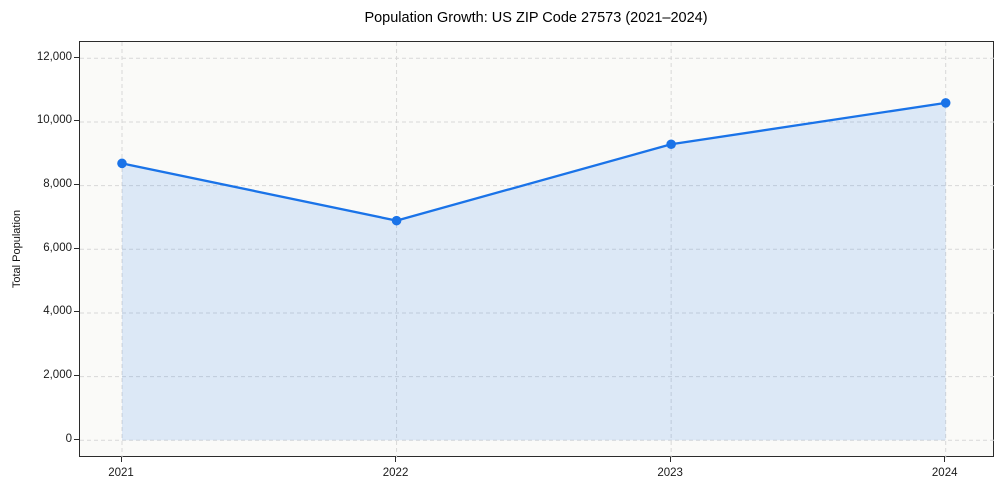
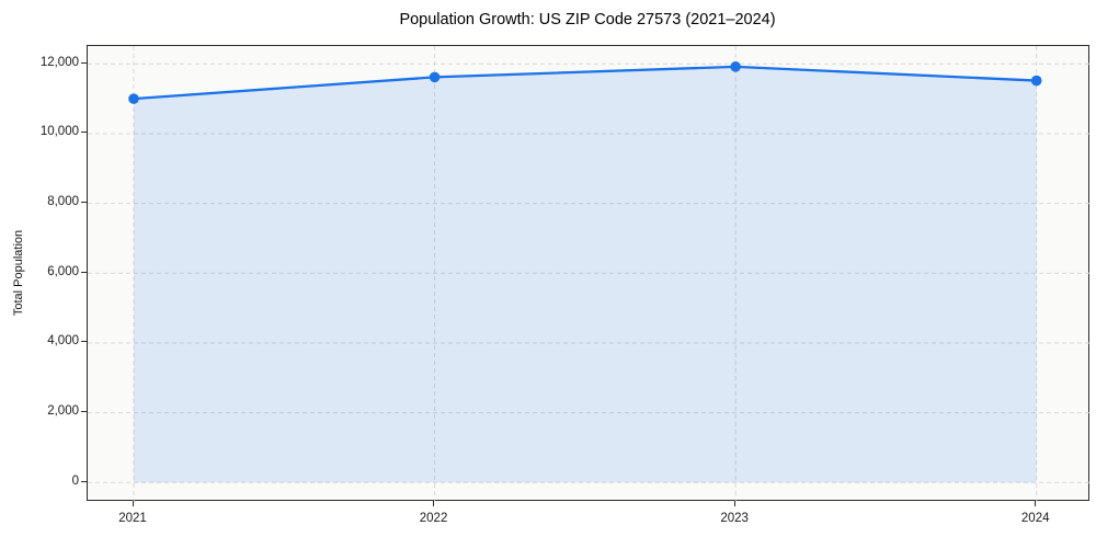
2021: 8700 -> 11000
2022: 6900 -> 11600
2023: 9300 -> 11900
2024: 10600 -> 11500
